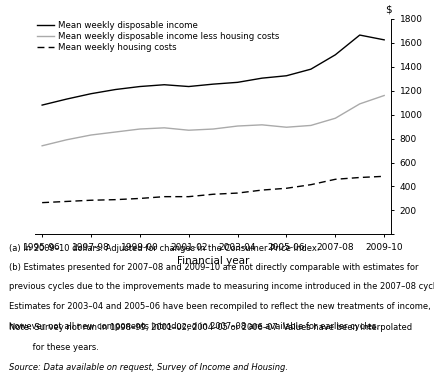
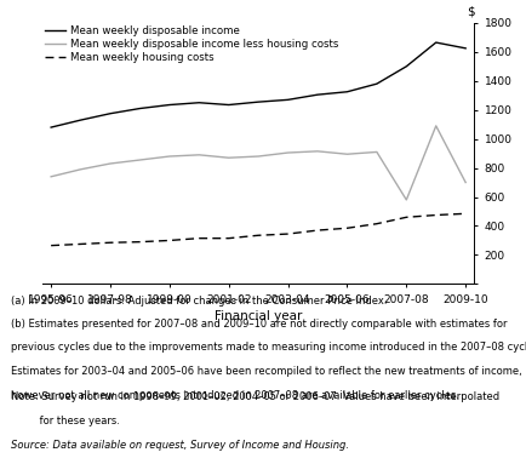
Mean weekly disposable income less housing costs/2007-08: 970 -> 580
Mean weekly disposable income less housing costs/2009-10: 1160 -> 700
